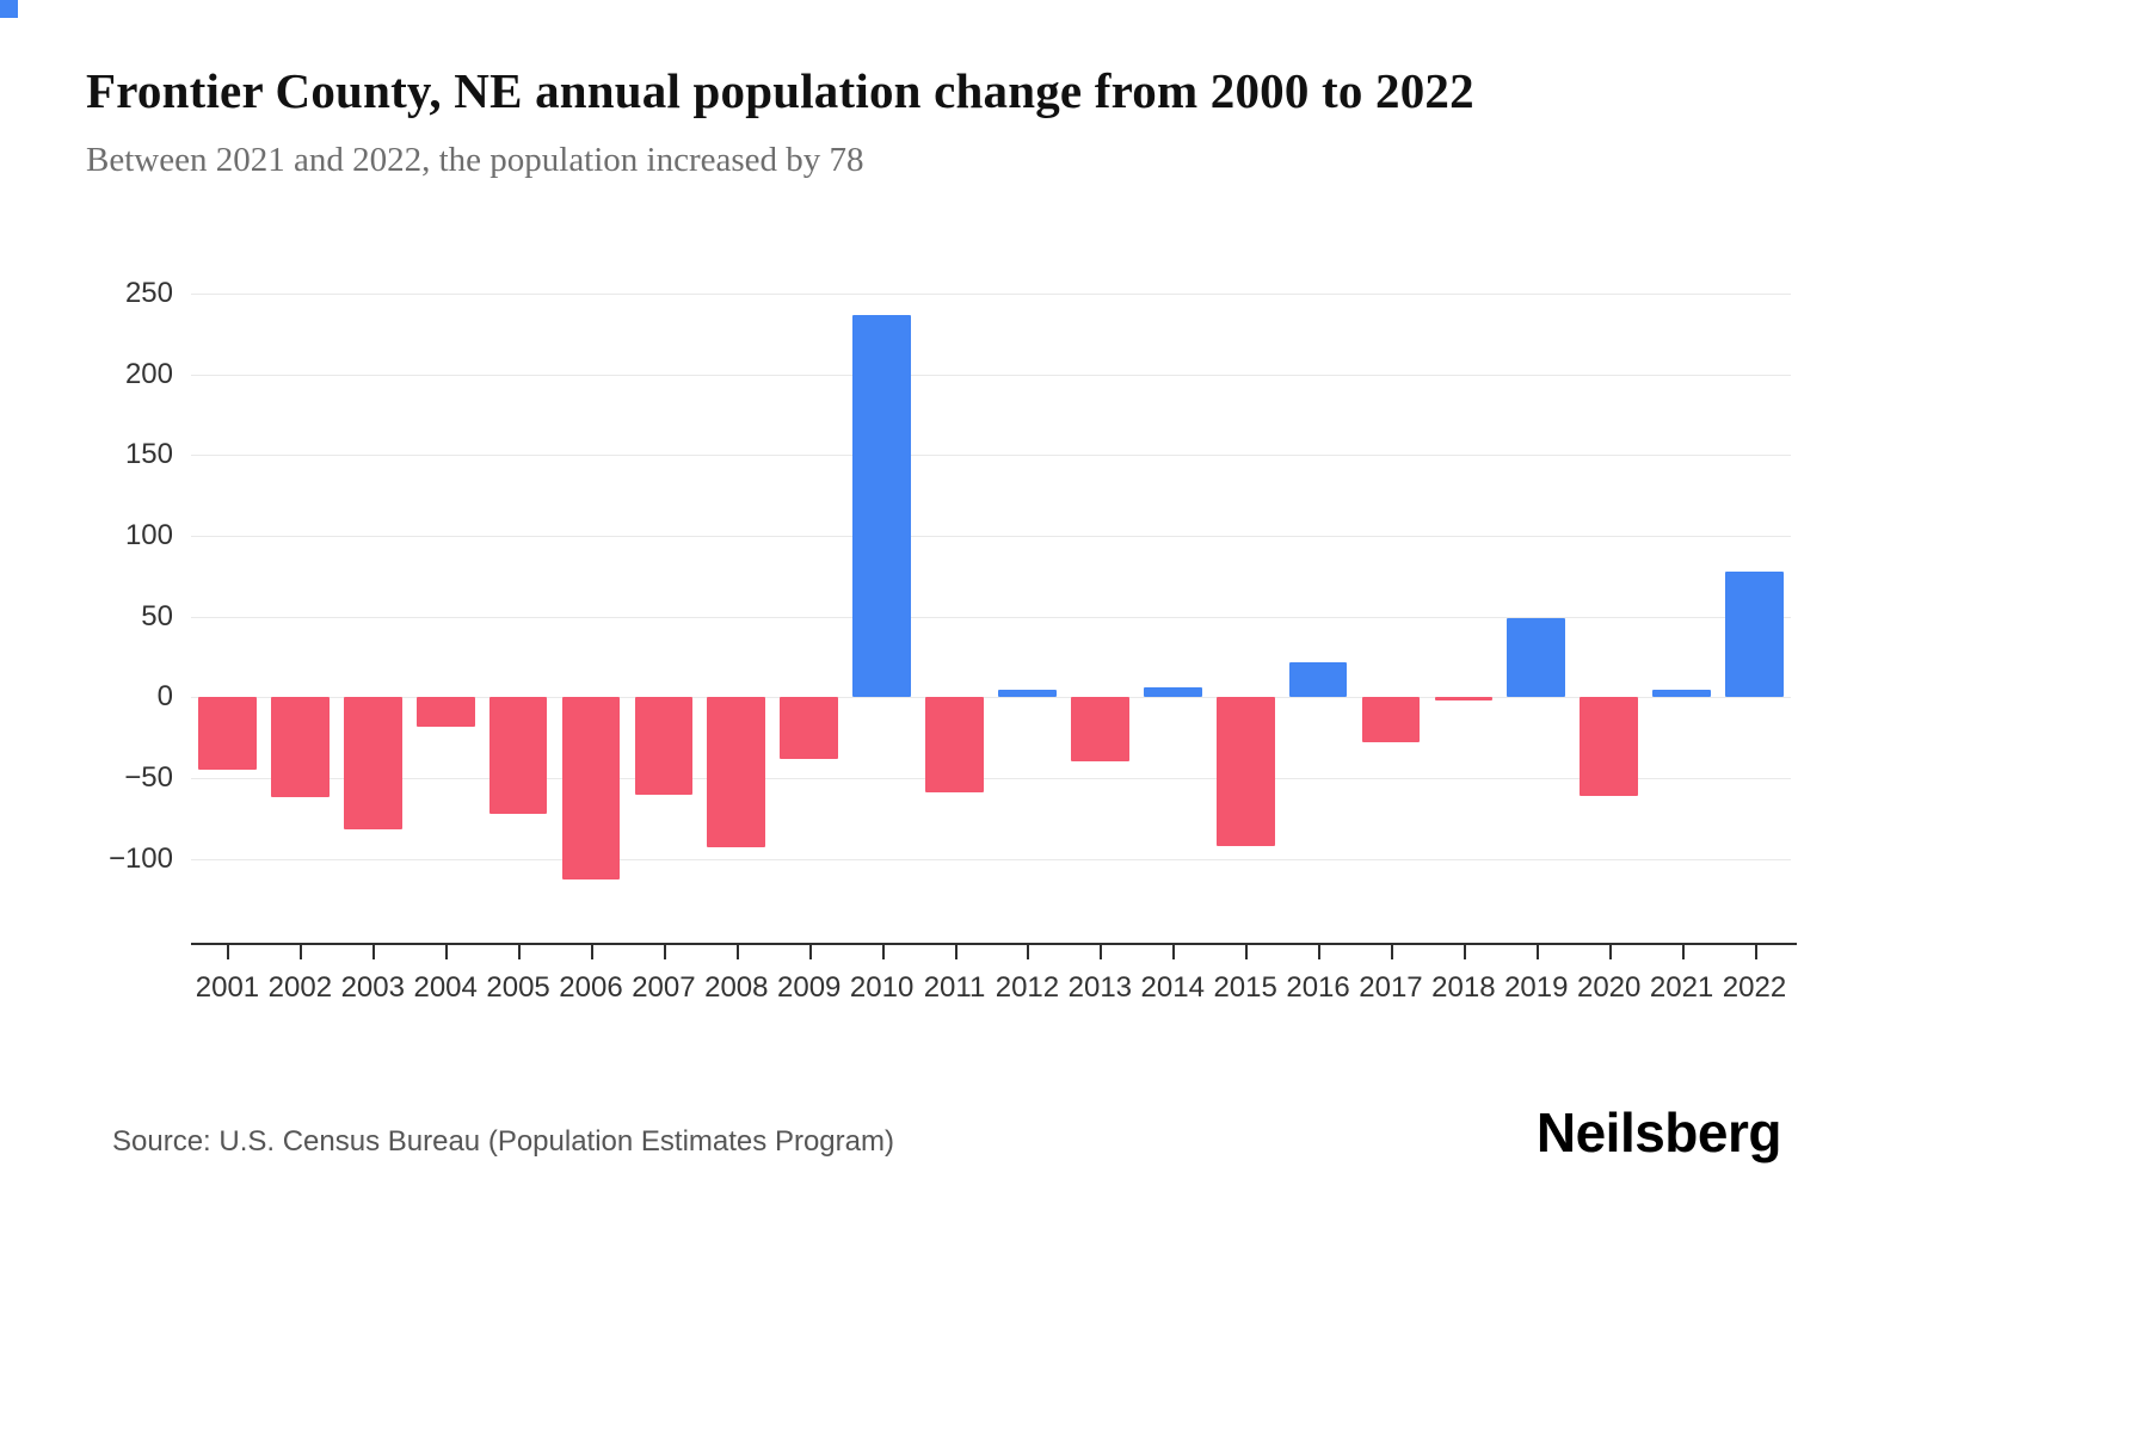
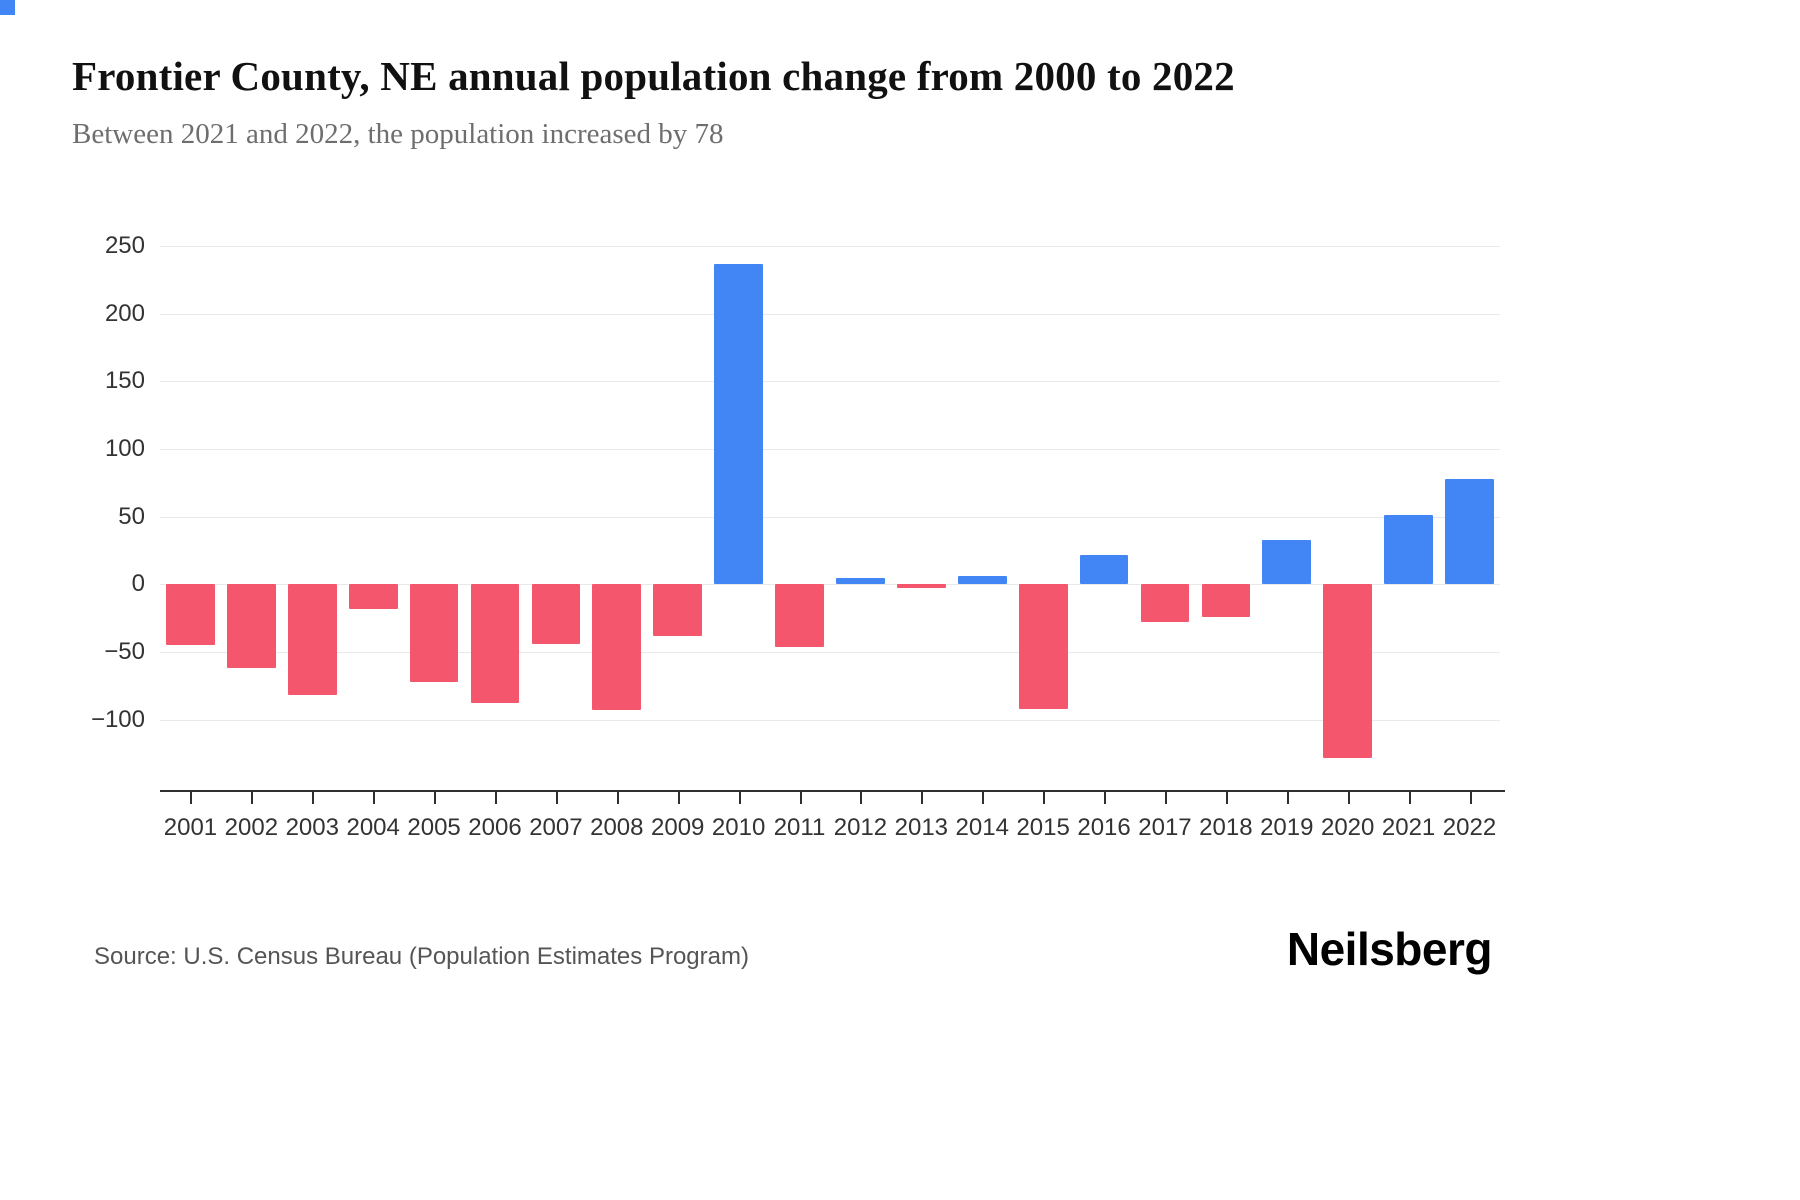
2006: -113 -> -88
2007: -60 -> -44
2011: -59 -> -46
2013: -40 -> -3
2018: -2 -> -24
2019: 49 -> 33
2020: -61 -> -128
2021: 5 -> 51
